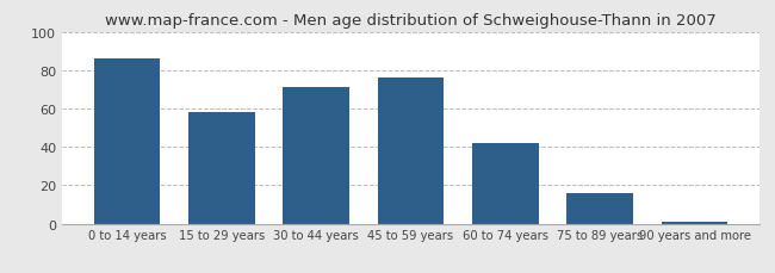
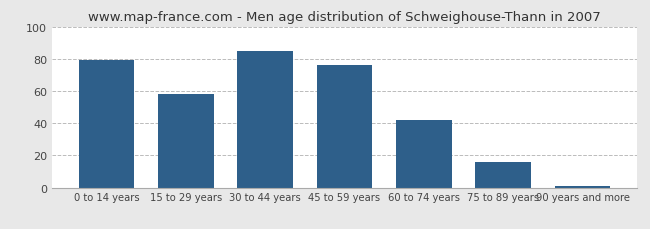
0 to 14 years: 86 -> 79
30 to 44 years: 71 -> 85
